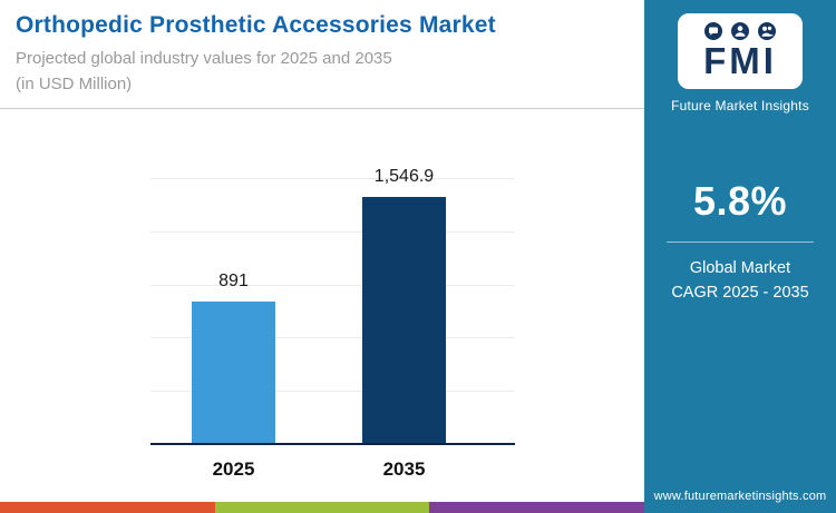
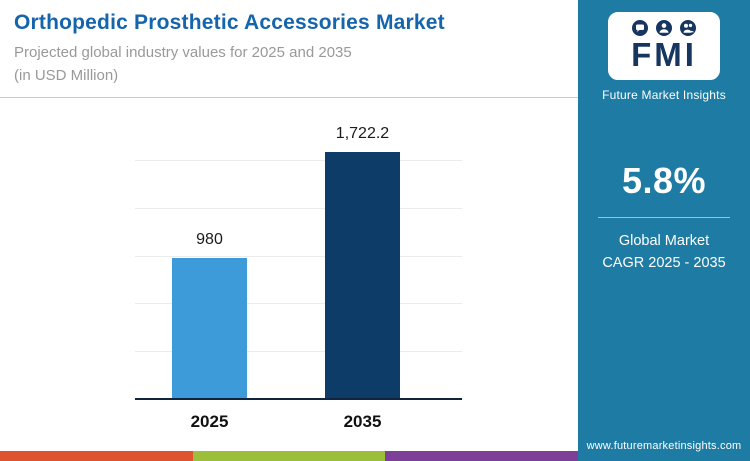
2025: 891 -> 980
2035: 1,546.9 -> 1,722.2
